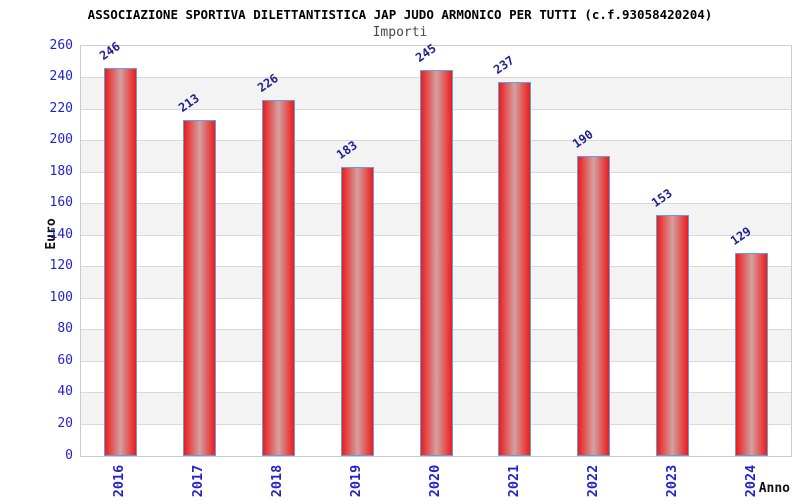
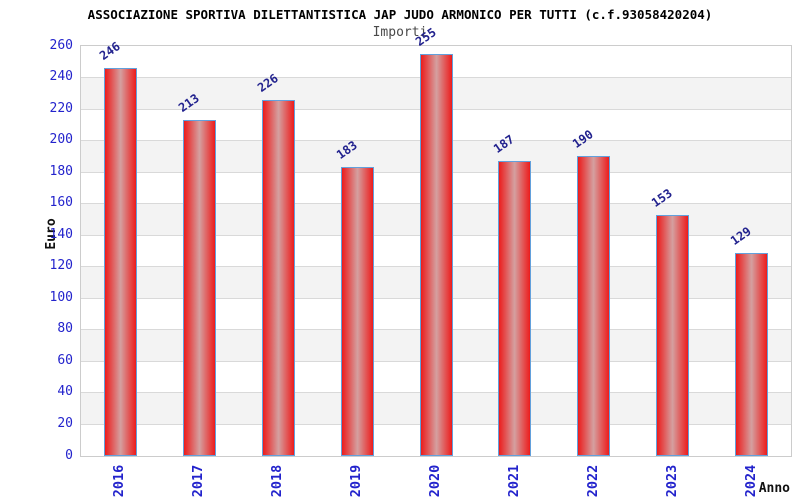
2020: 245 -> 255
2021: 237 -> 187
